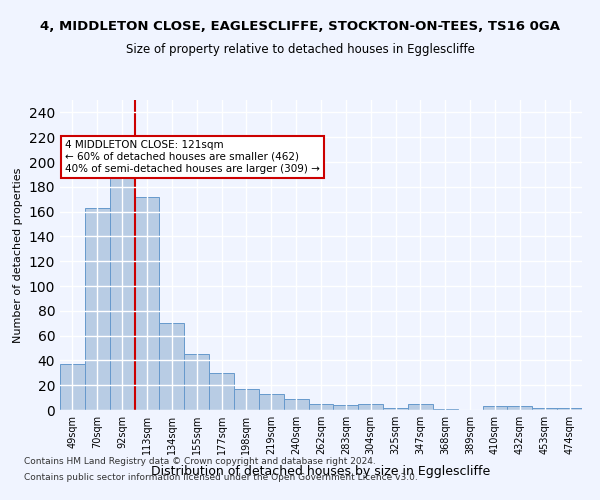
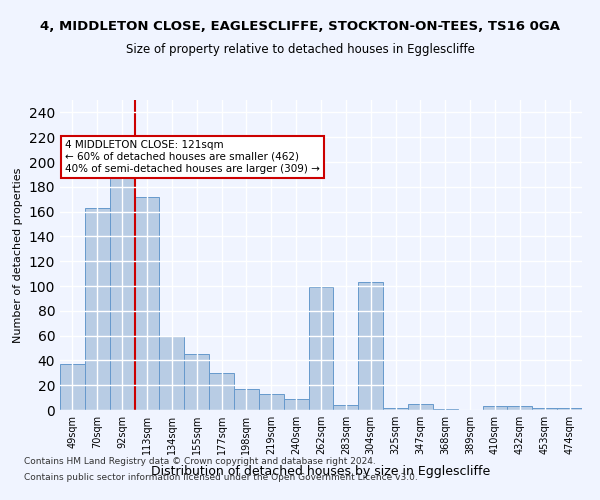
134sqm: 70 -> 60
262sqm: 5 -> 99
304sqm: 5 -> 103
